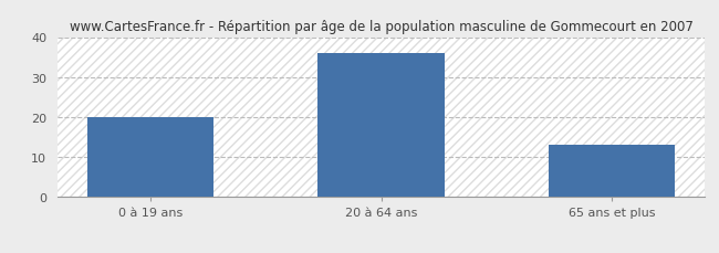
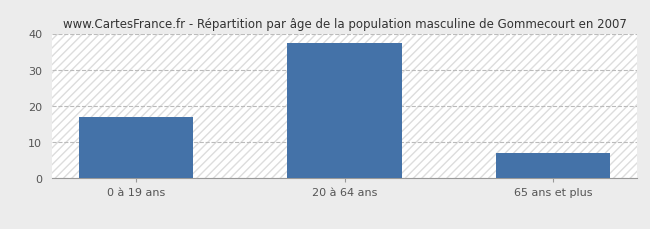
0 à 19 ans: 20.0 -> 17.0
20 à 64 ans: 36.0 -> 37.5
65 ans et plus: 13.0 -> 7.0
